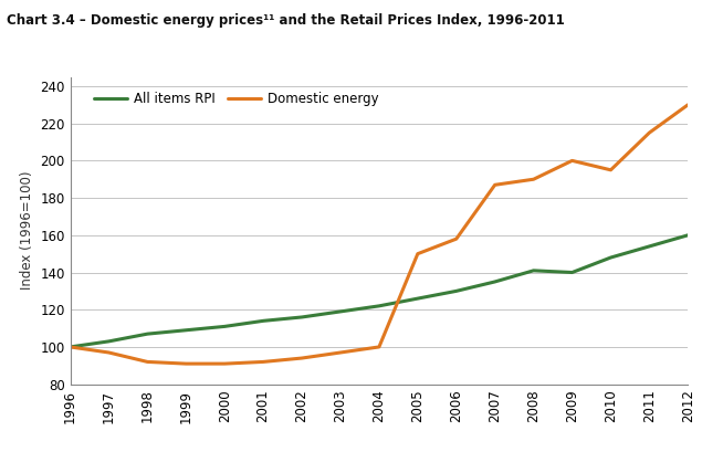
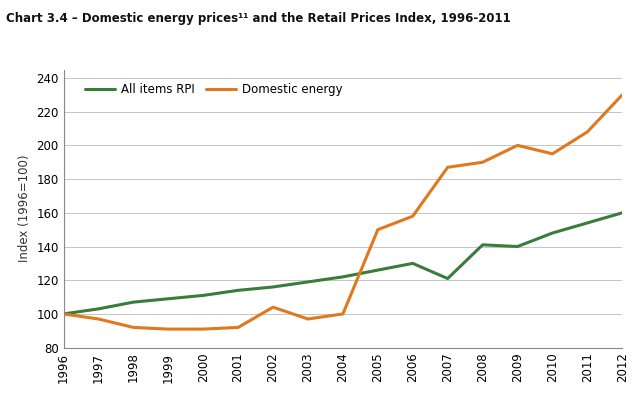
Domestic energy/2002: 94 -> 104
All items RPI/2007: 135 -> 121
Domestic energy/2011: 215 -> 208
